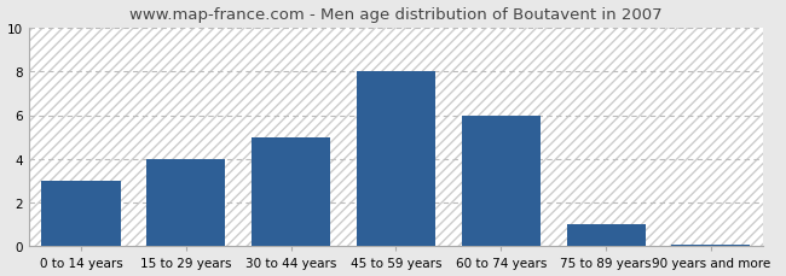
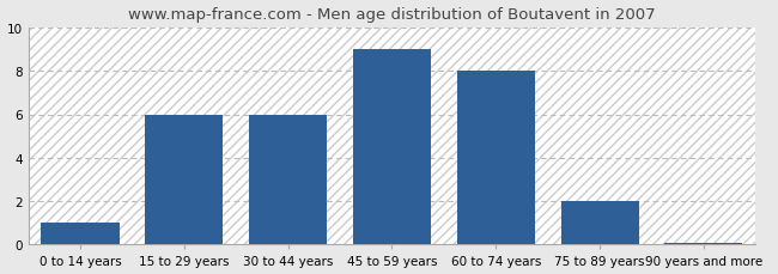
0 to 14 years: 3.0 -> 1.0
15 to 29 years: 4.0 -> 6.0
30 to 44 years: 5.0 -> 6.0
45 to 59 years: 8.0 -> 9.0
60 to 74 years: 6.0 -> 8.0
75 to 89 years: 1.0 -> 2.0
